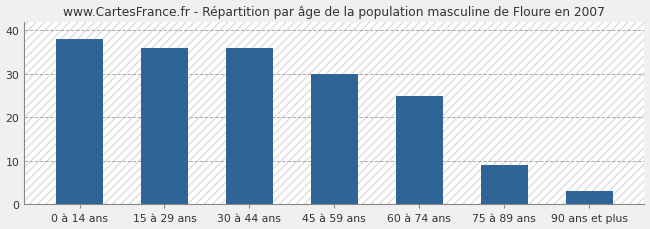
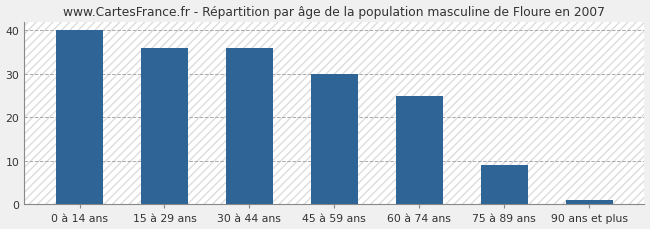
0 à 14 ans: 38 -> 40
90 ans et plus: 3 -> 1
